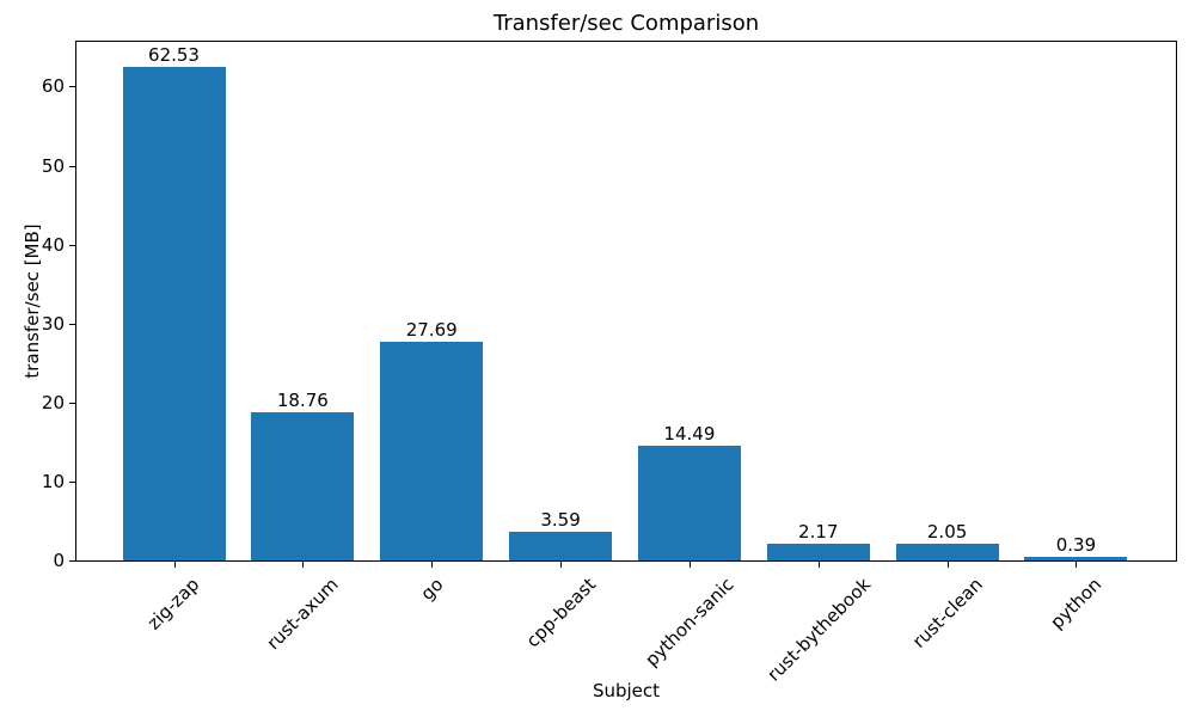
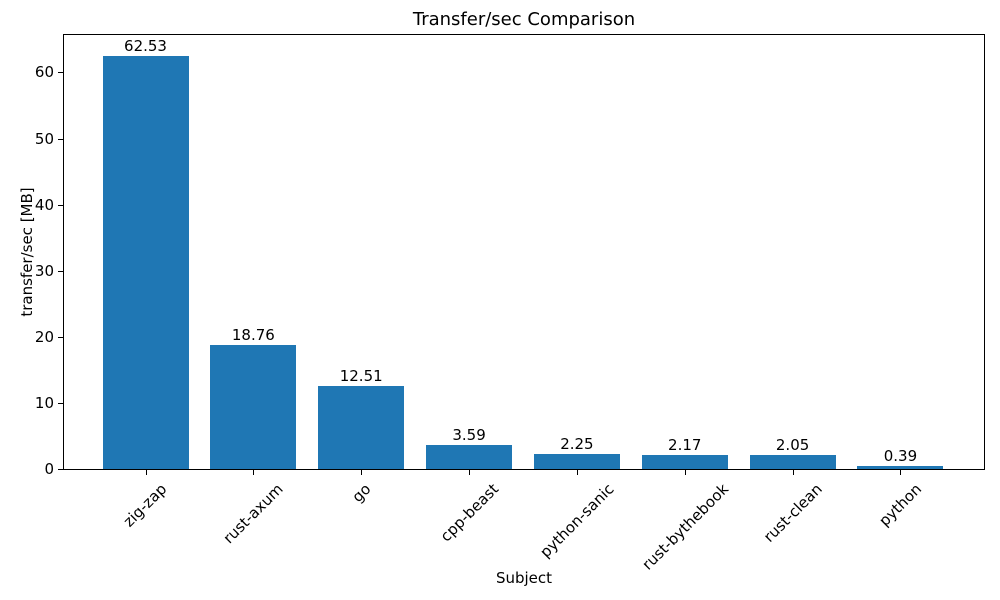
go: 27.69 -> 12.51
python-sanic: 14.49 -> 2.25
